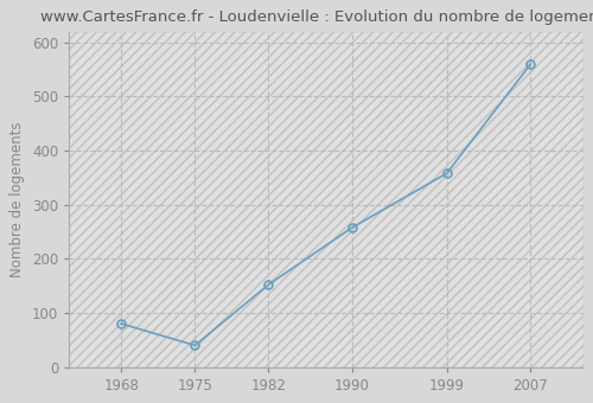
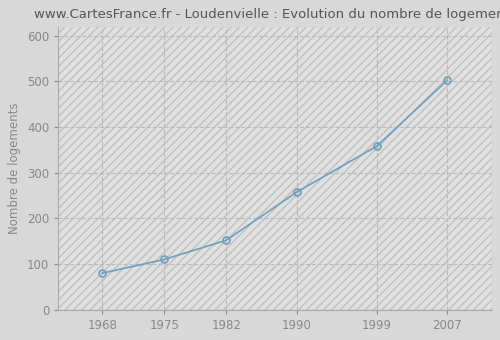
1975: 40 -> 110
2007: 560 -> 503
